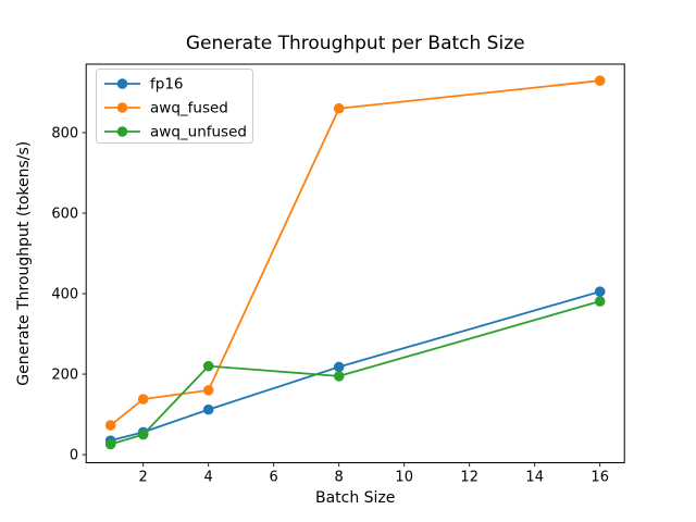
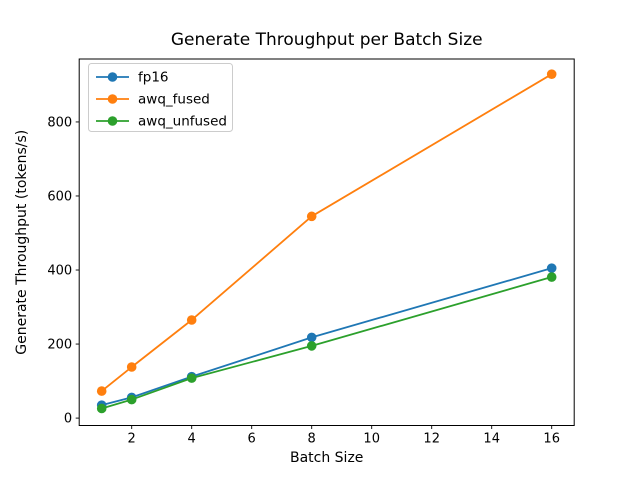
awq_fused/4: 160 -> 260
awq_unfused/4: 220 -> 110
awq_fused/8: 860 -> 540
